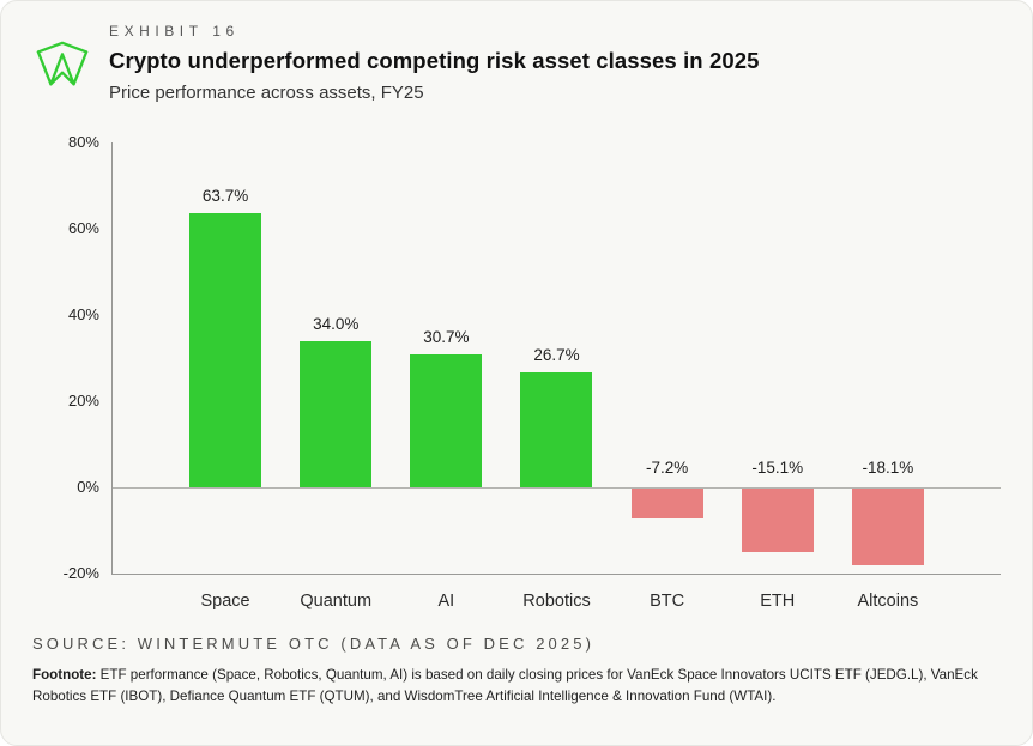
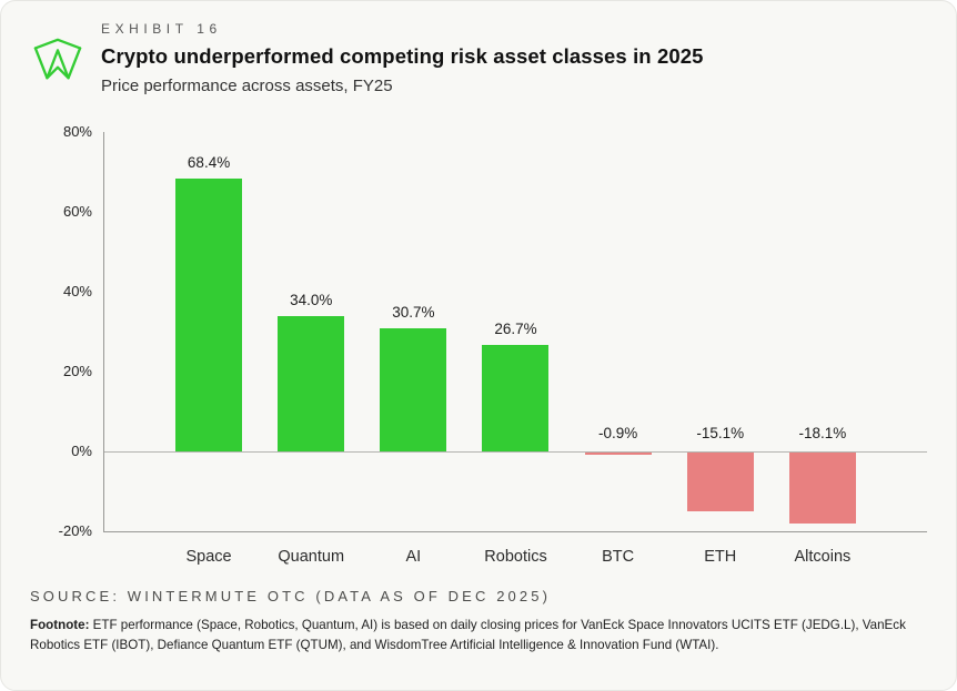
Space: 63.7% -> 68.4%
BTC: -7.2% -> -0.9%
